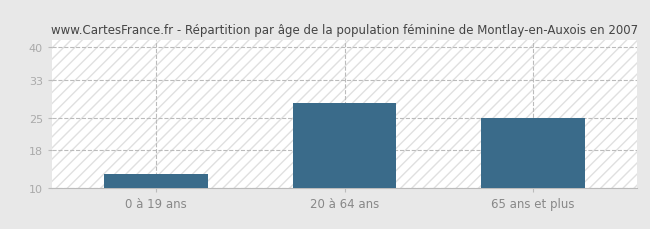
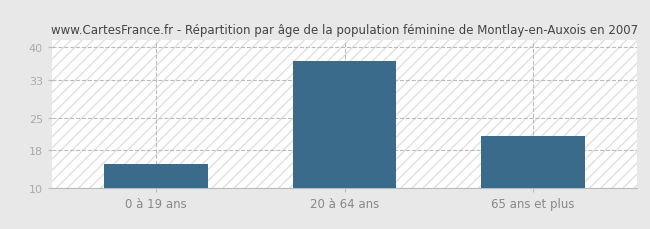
0 à 19 ans: 13 -> 15
20 à 64 ans: 28 -> 37
65 ans et plus: 25 -> 21
